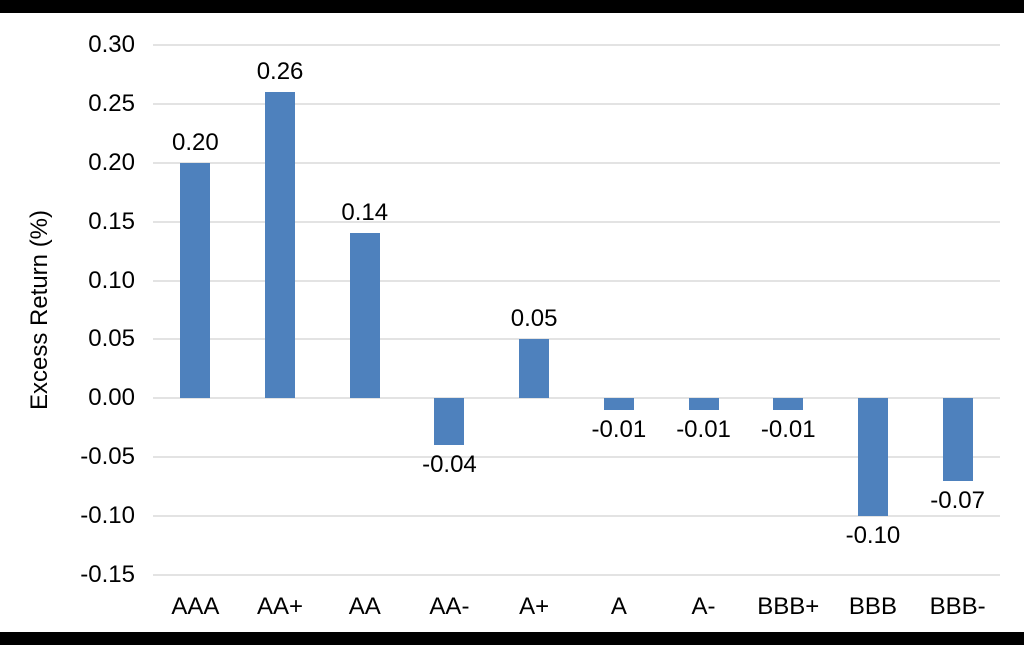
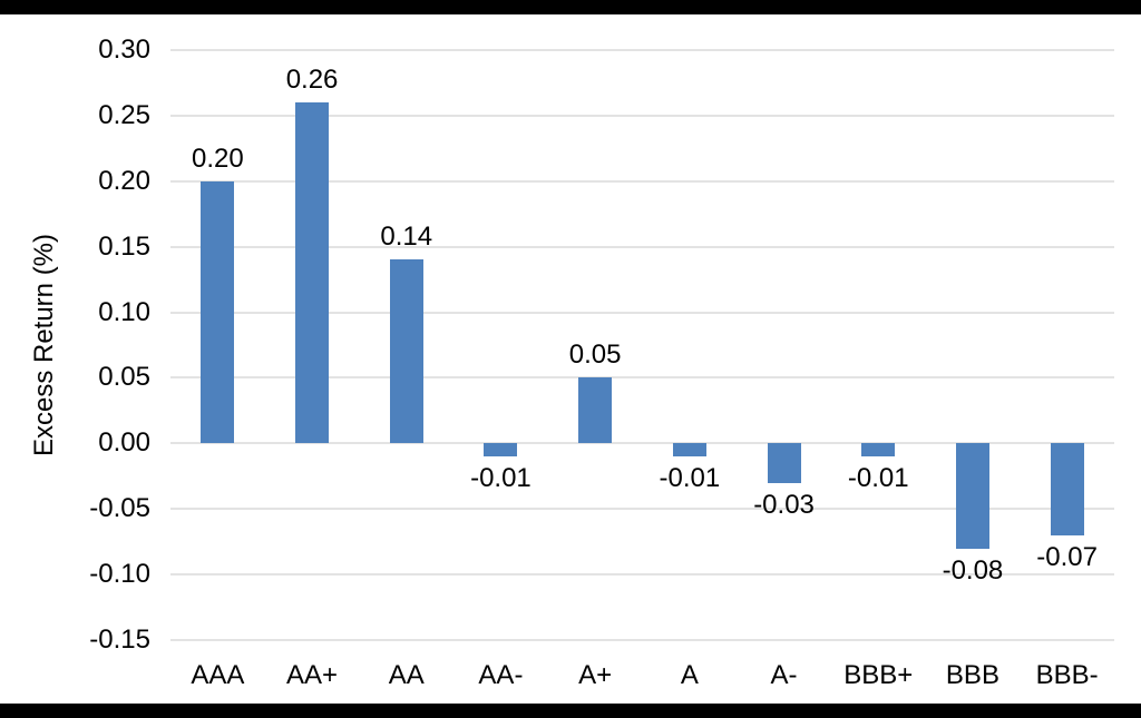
AA-: -0.04 -> -0.01
A-: -0.01 -> -0.03
BBB: -0.10 -> -0.08
